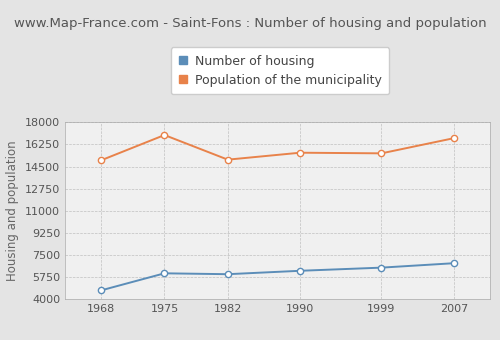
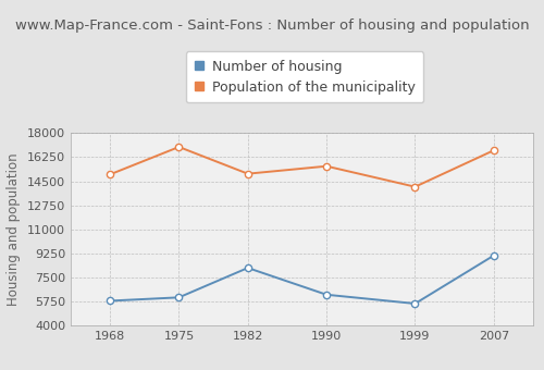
Number of housing/1968: 4700 -> 5800
Number of housing/1982: 6000 -> 8200
Number of housing/1999: 6500 -> 5600
Population of the municipality/1999: 15600 -> 14100
Number of housing/2007: 6800 -> 9100
